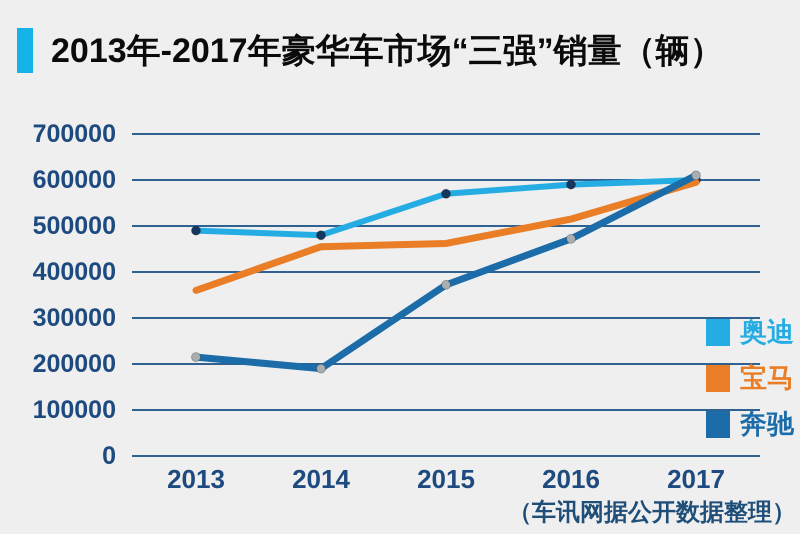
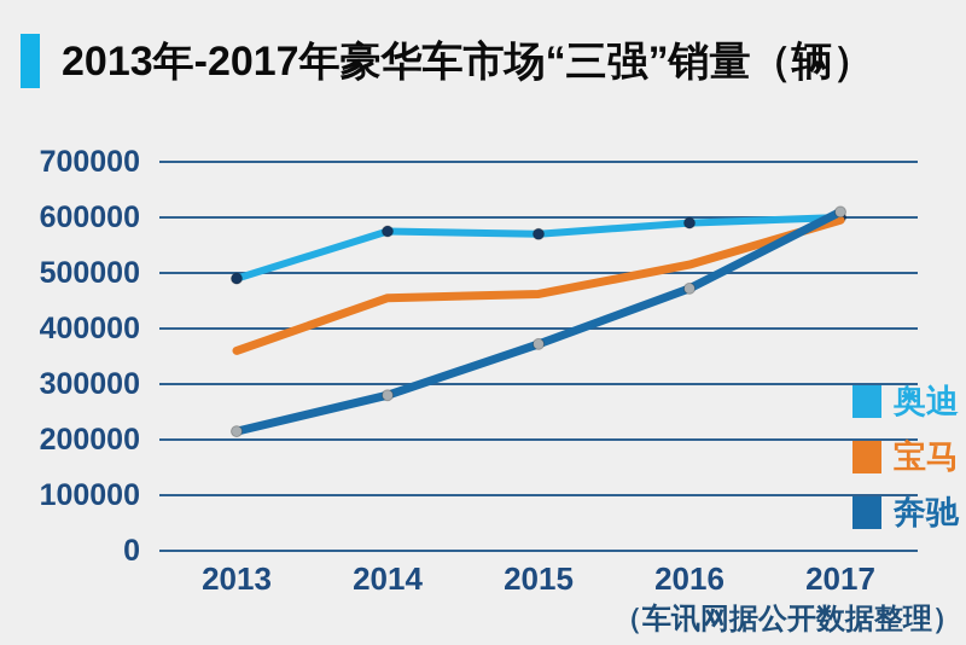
奥迪/2014: 480000 -> 580000
奔驰/2014: 190000 -> 280000
